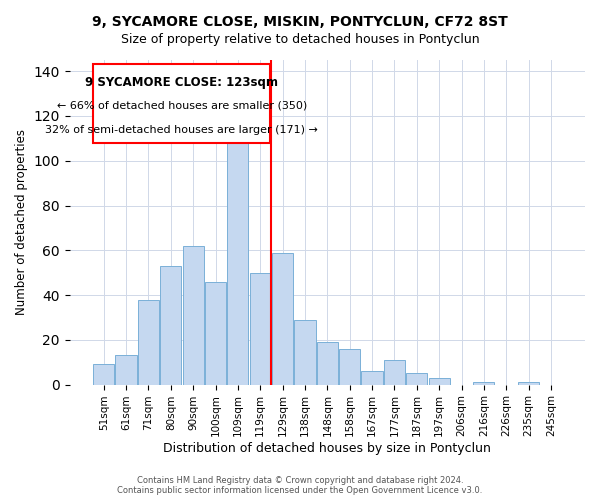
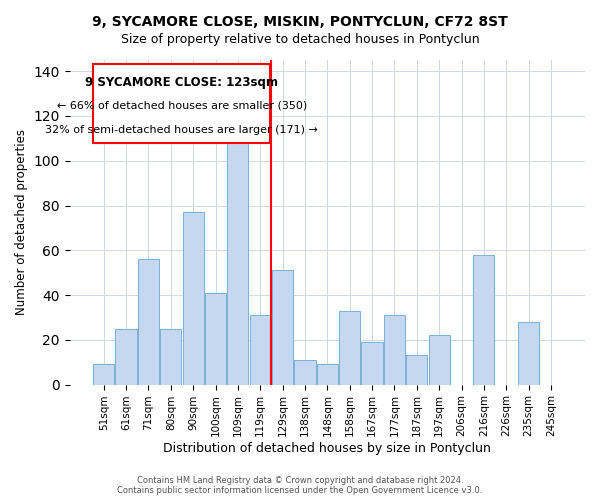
61sqm: 13 -> 25
71sqm: 38 -> 56
80sqm: 53 -> 25
90sqm: 62 -> 77
100sqm: 46 -> 41
119sqm: 50 -> 31
129sqm: 59 -> 51
138sqm: 29 -> 11
148sqm: 19 -> 9
158sqm: 16 -> 33
167sqm: 6 -> 19
177sqm: 11 -> 31
187sqm: 5 -> 13
197sqm: 3 -> 22
216sqm: 1 -> 58
235sqm: 1 -> 28
